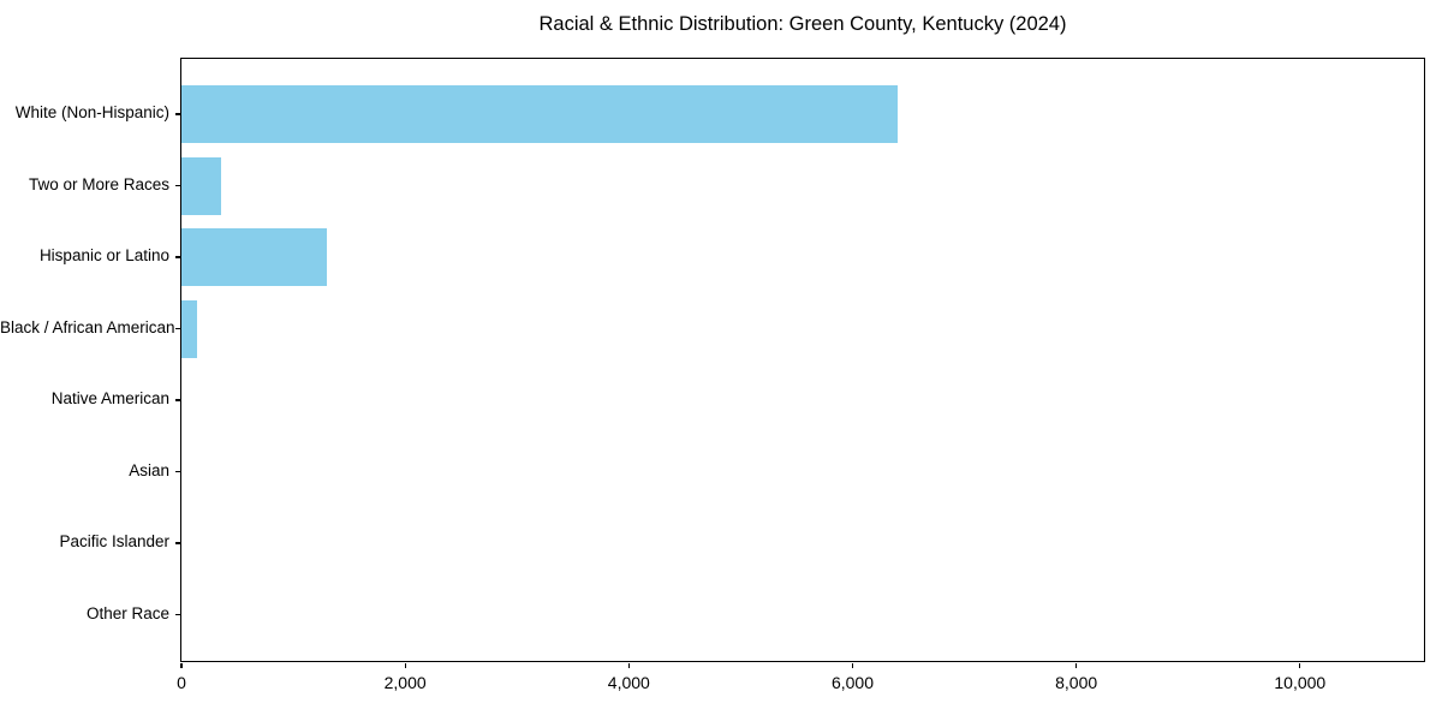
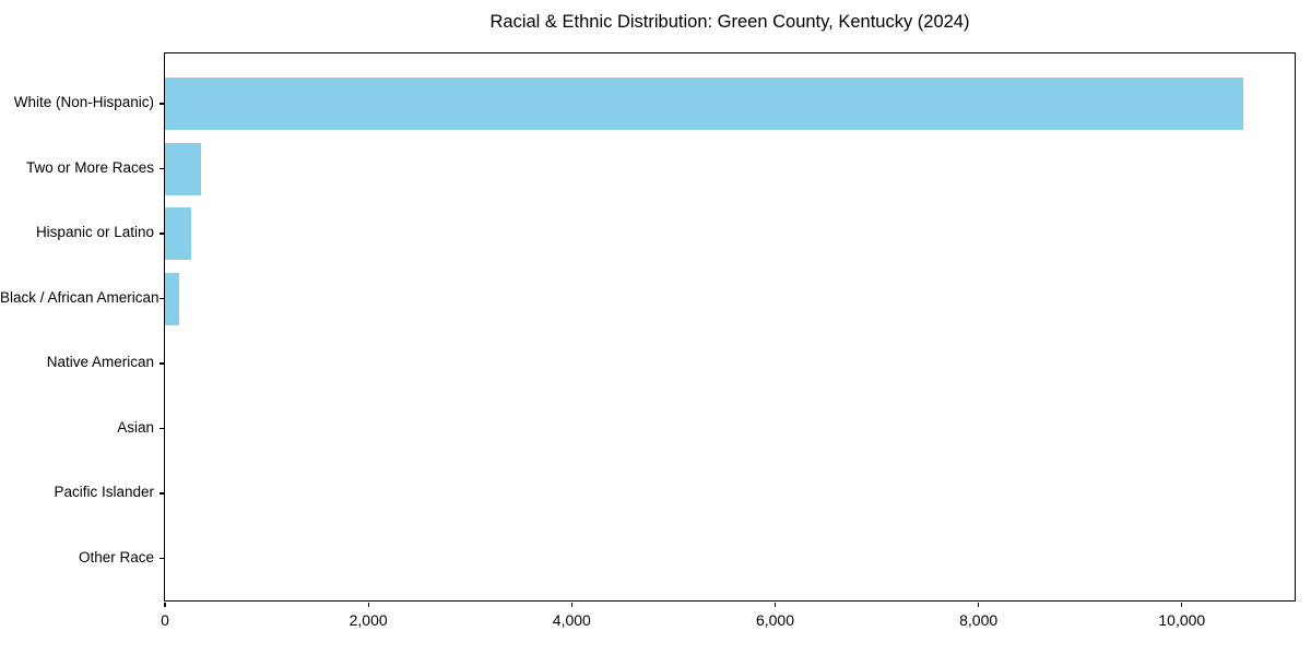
White (Non-Hispanic): 6400 -> 10600
Hispanic or Latino: 1300 -> 300
